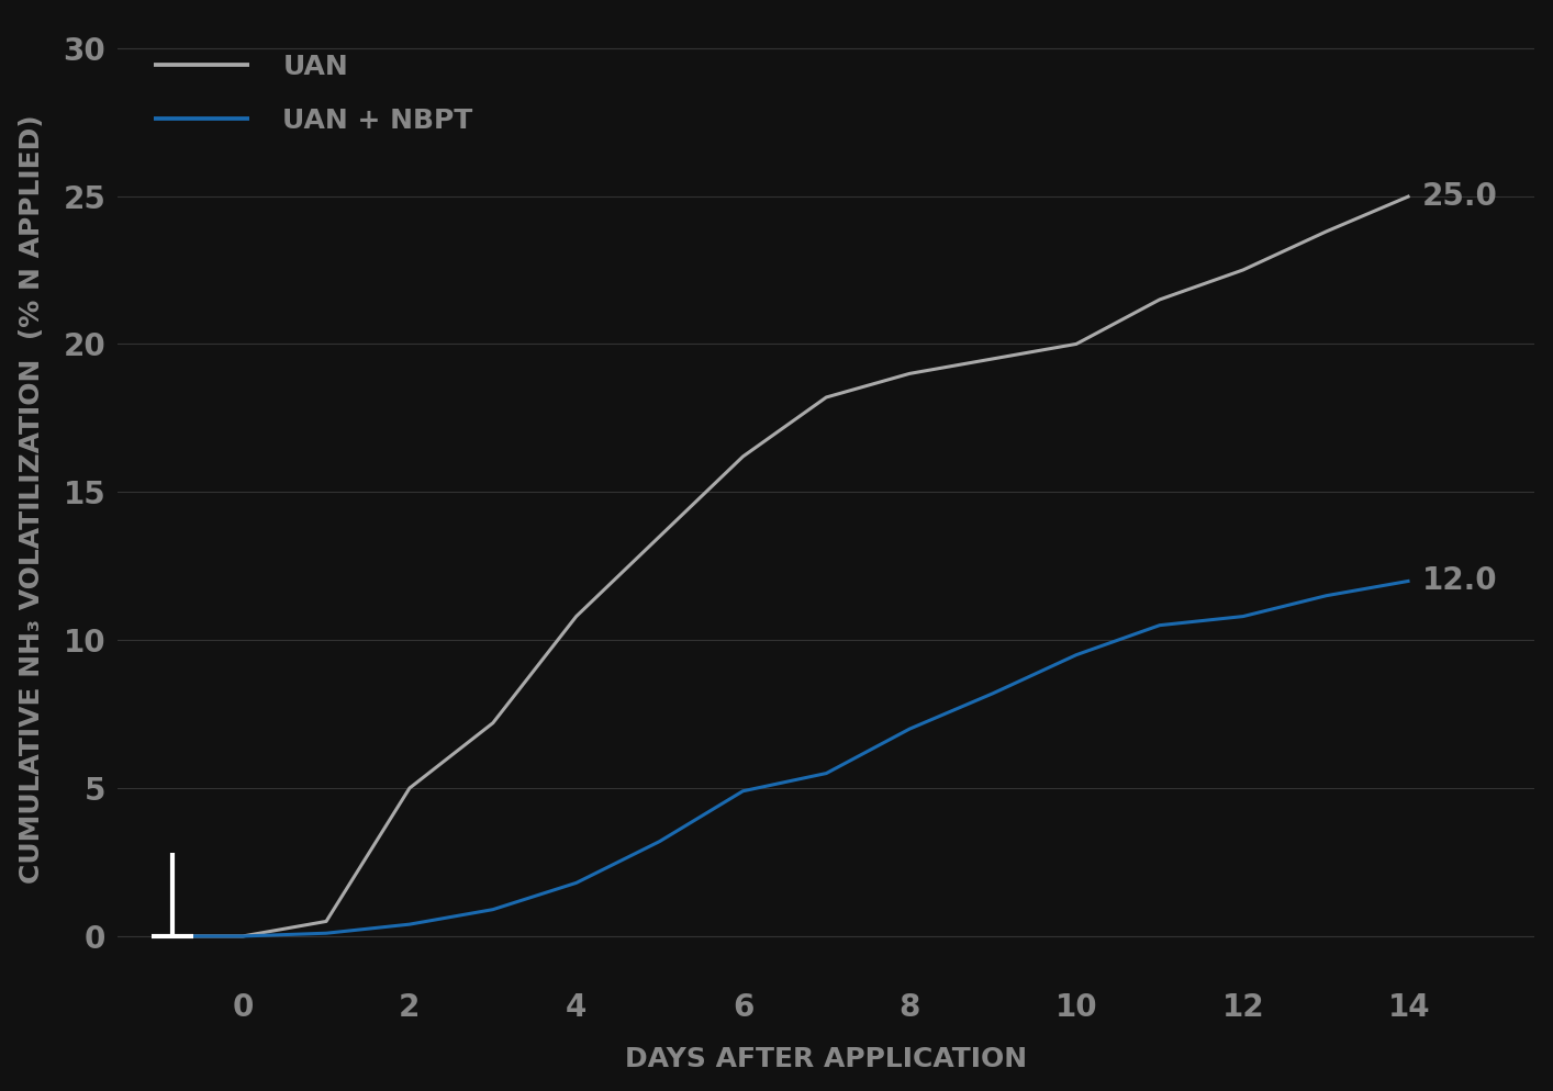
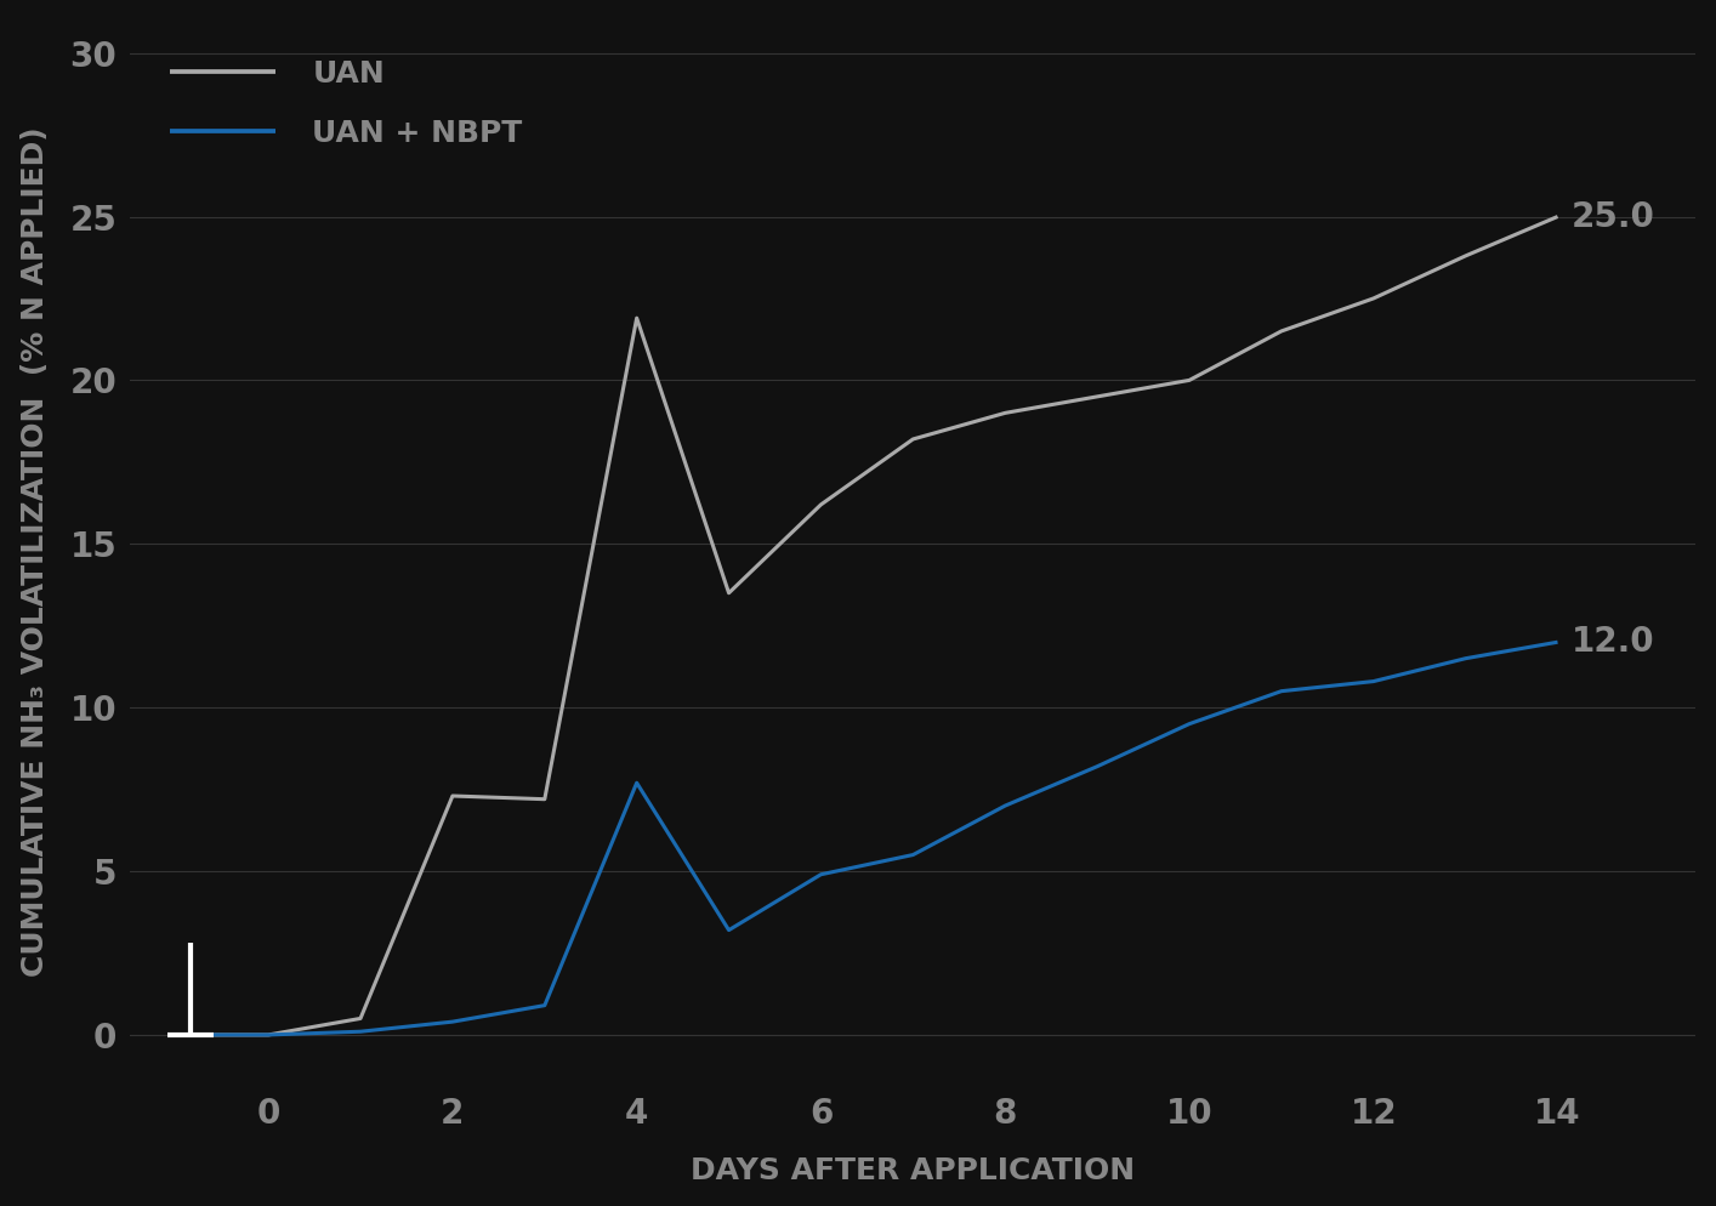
UAN/2: 5.0 -> 7.3
UAN/4: 10.8 -> 21.9
UAN + NBPT/4: 1.8 -> 7.7
